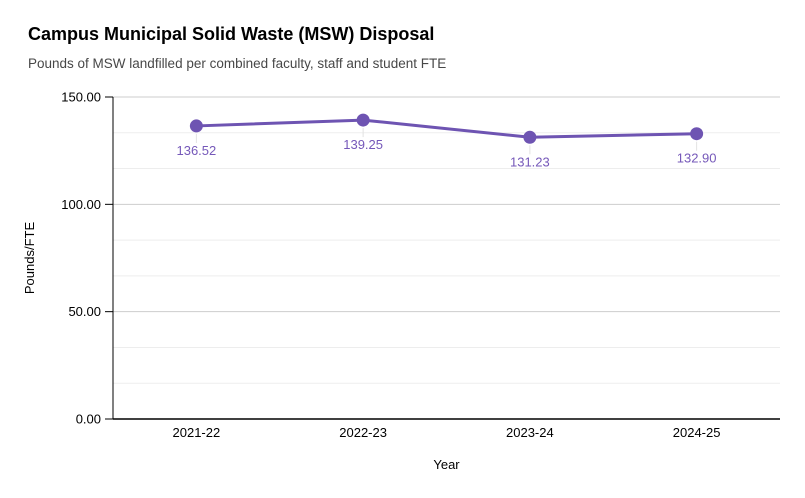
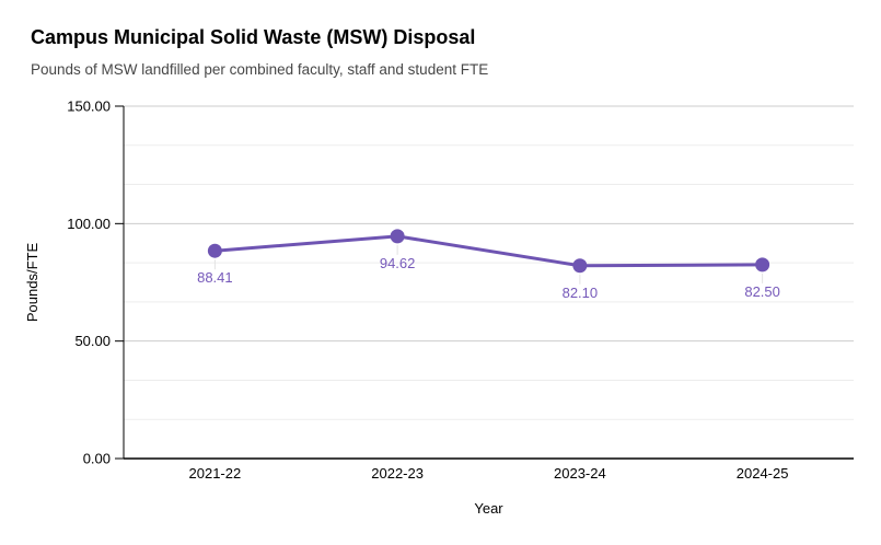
2021-22: 136.52 -> 88.41
2022-23: 139.25 -> 94.62
2023-24: 131.23 -> 82.10
2024-25: 132.90 -> 82.50
